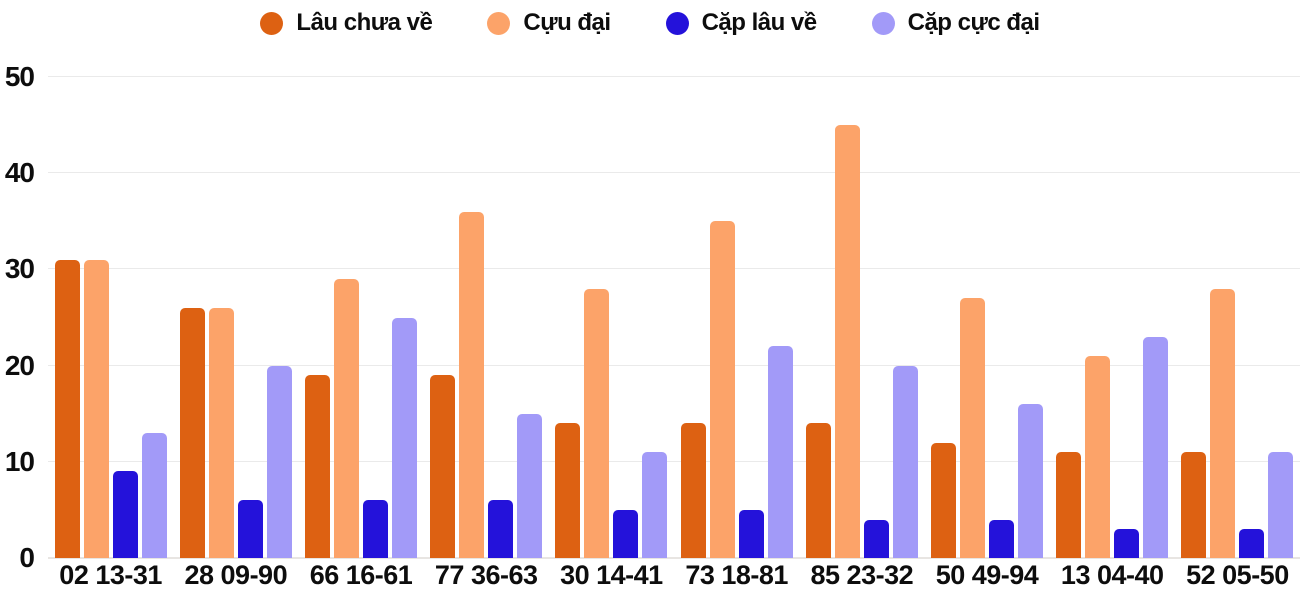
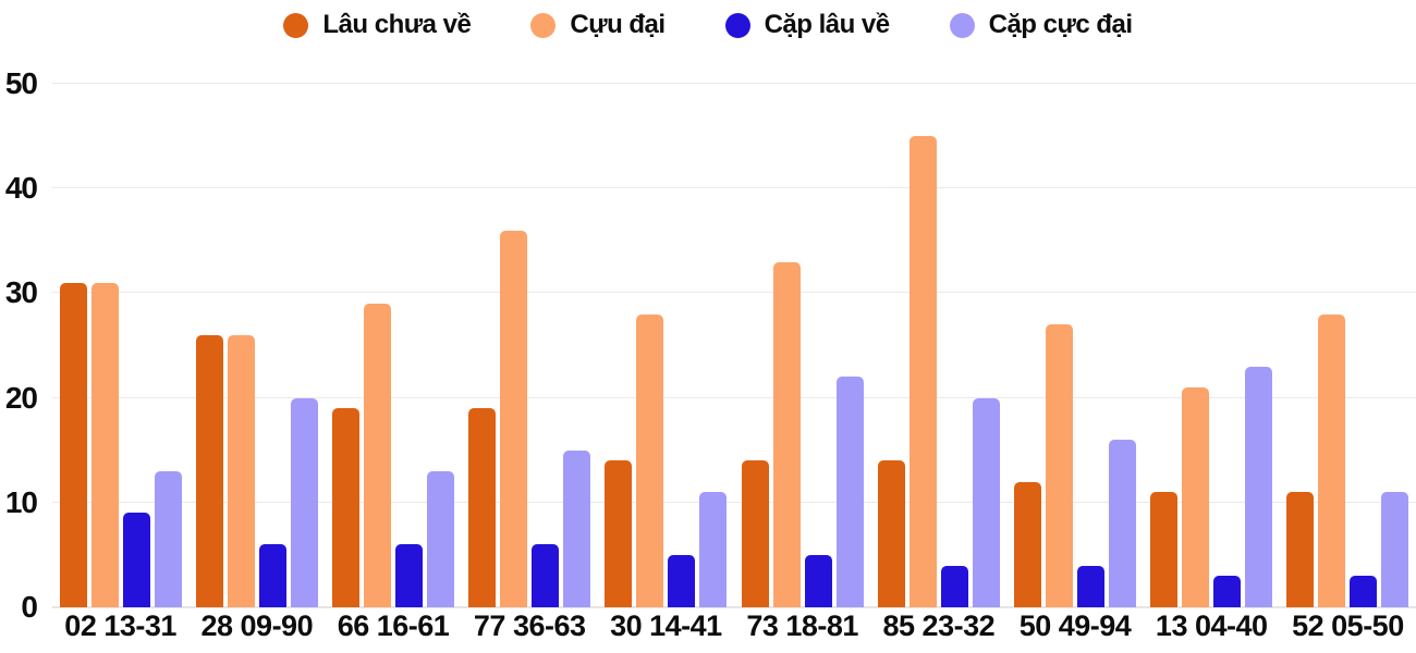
Cặp cực đại/66 16-61: 25 -> 13
Cựu đại/73 18-81: 35 -> 33
